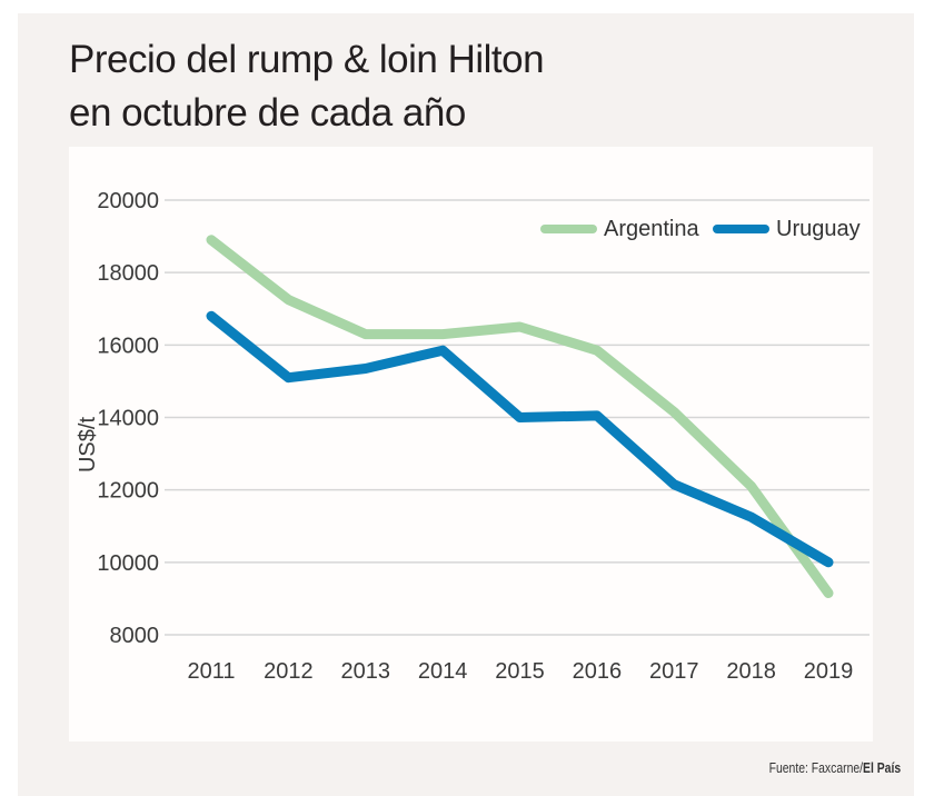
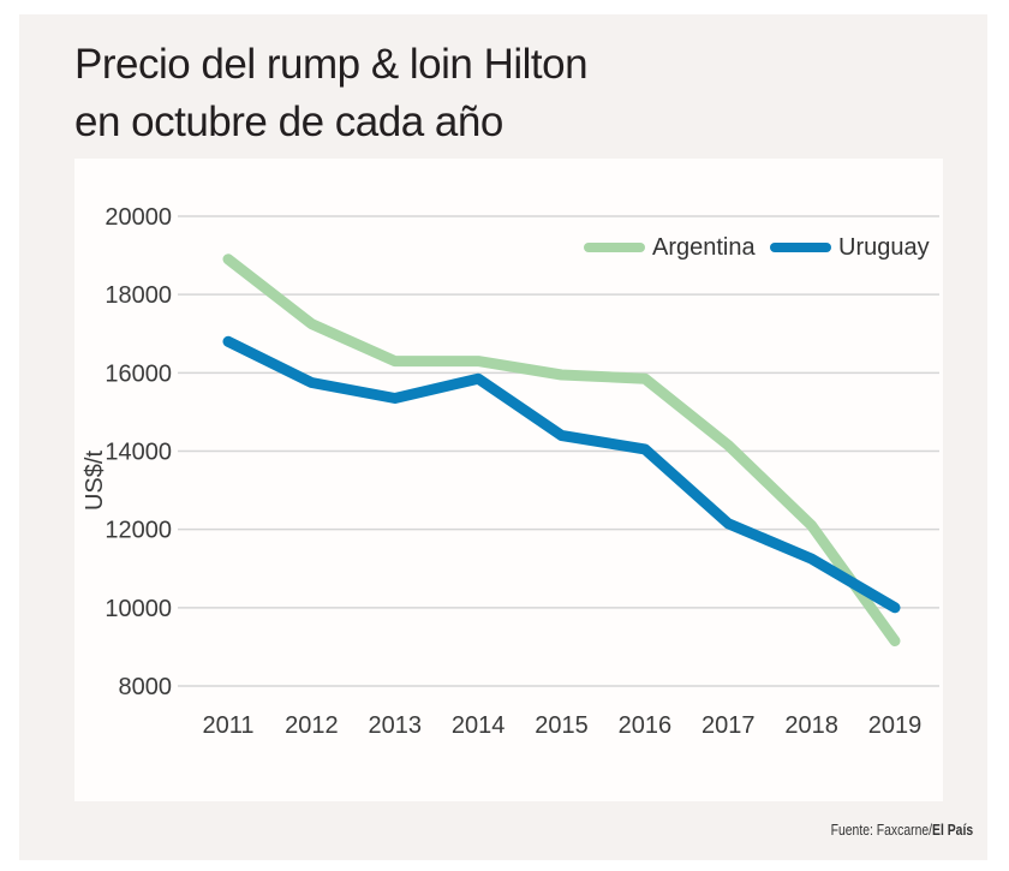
Uruguay/2012: 15100 -> 15800
Argentina/2015: 16500 -> 16000
Uruguay/2015: 14000 -> 14400
